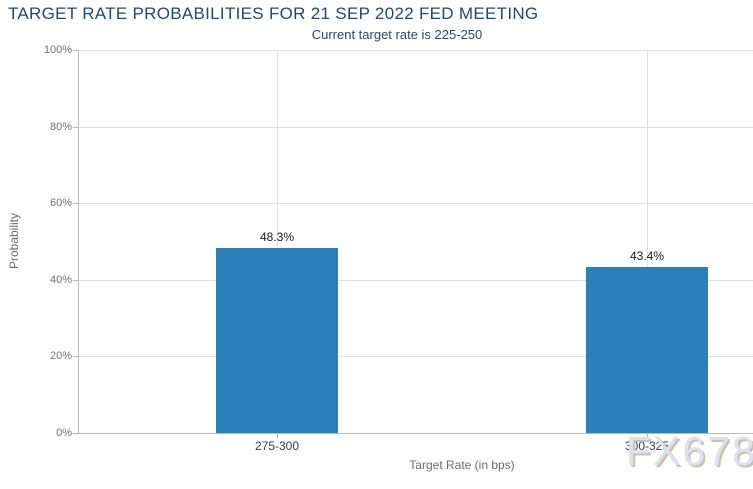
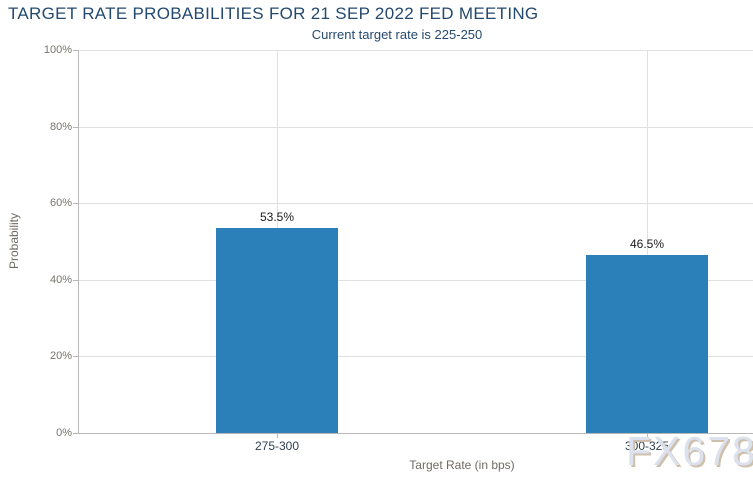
275-300: 48.3% -> 53.5%
300-325: 43.4% -> 46.5%
